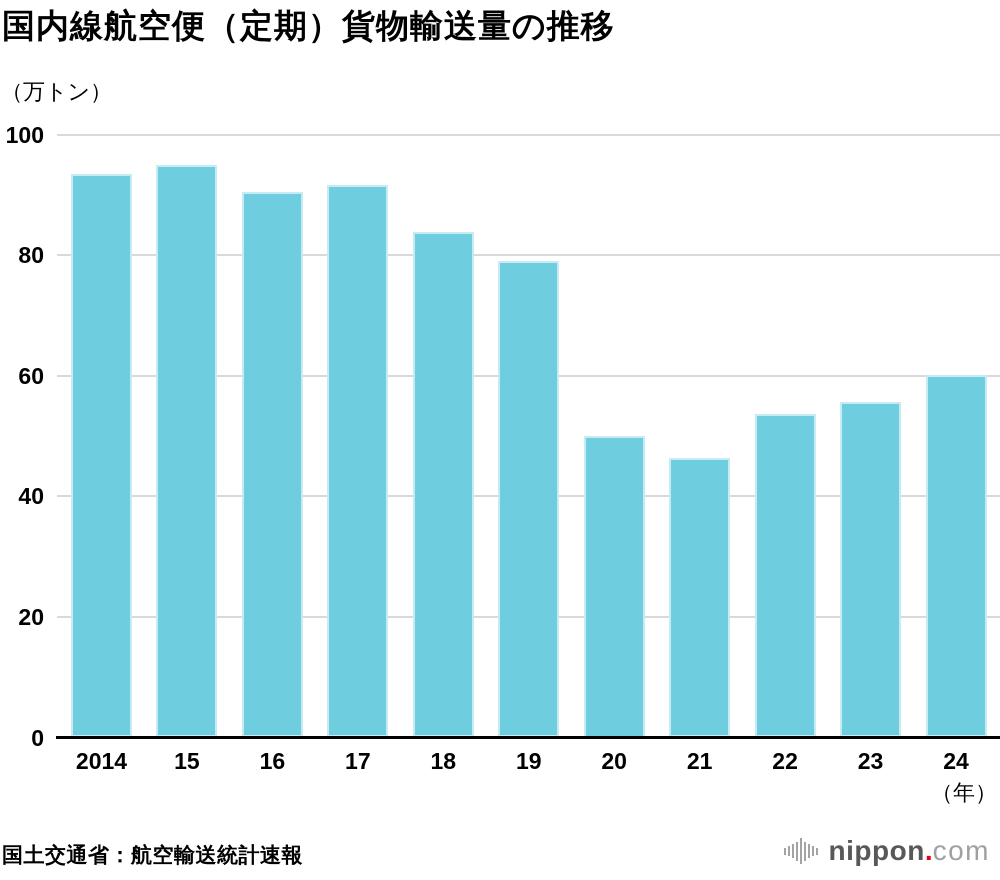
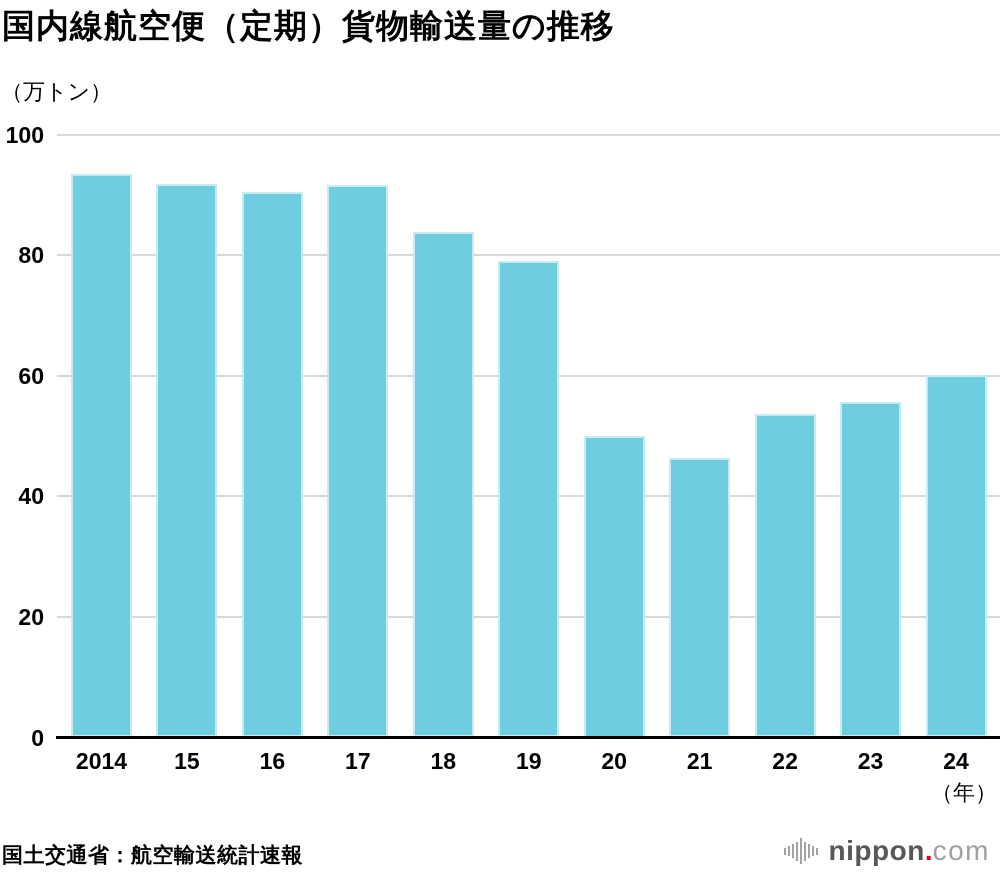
15: 95 -> 92
